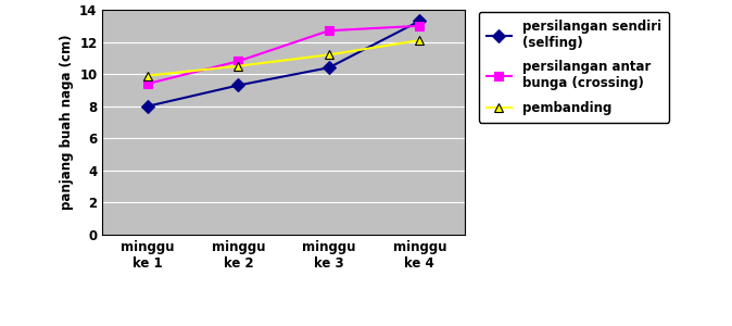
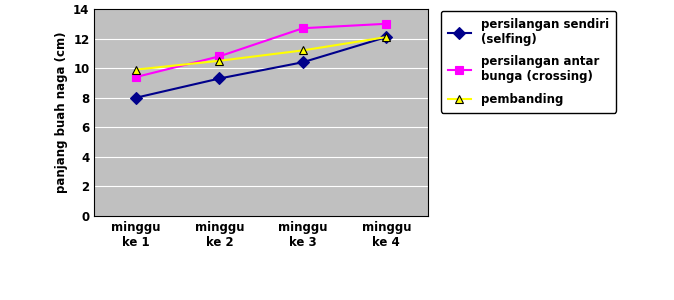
persilangan sendiri (selfing)/minggu ke 4: 13.3 -> 12.1
